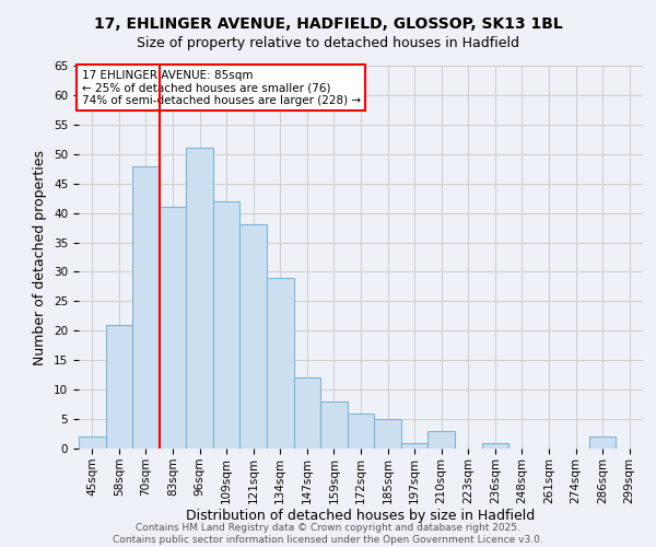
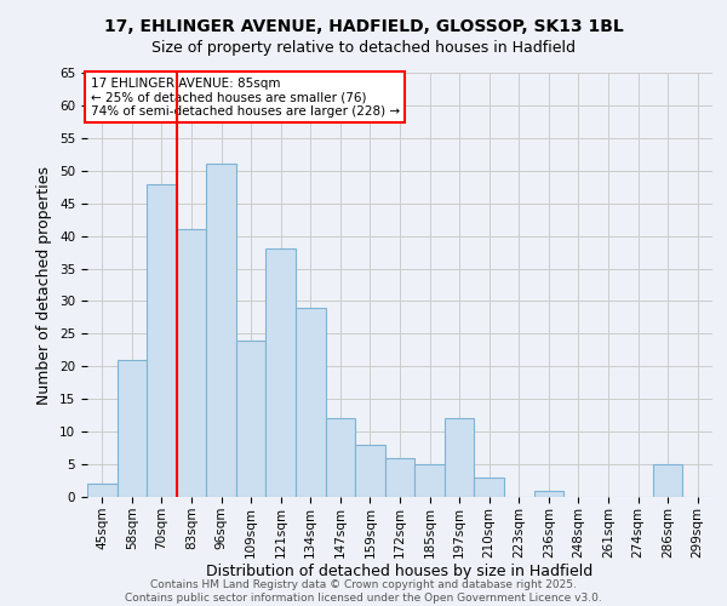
109sqm: 42 -> 24
197sqm: 1 -> 12
286sqm: 2 -> 5
